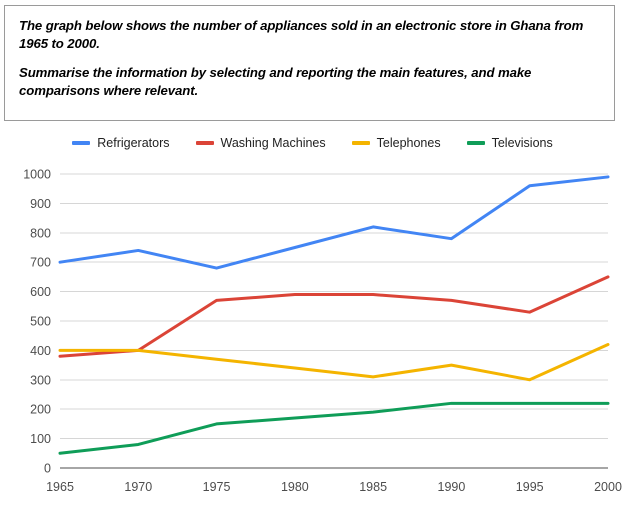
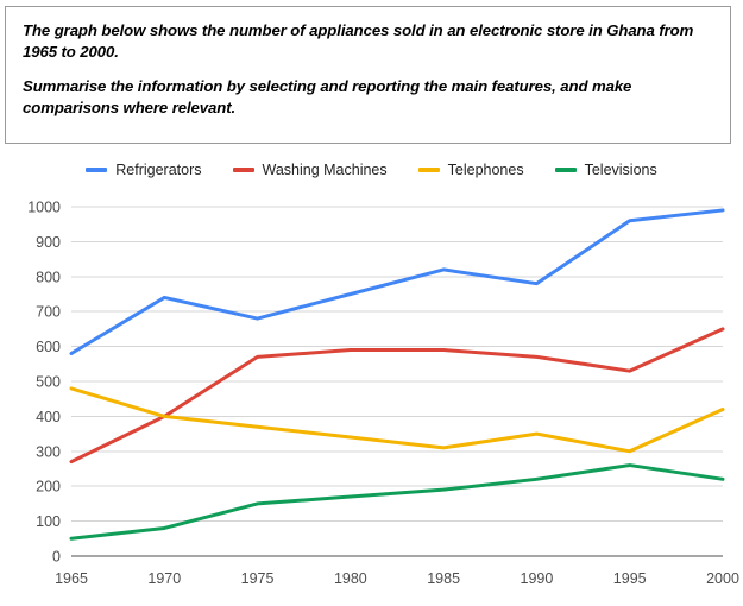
Refrigerators/1965: 700 -> 580
Washing Machines/1965: 380 -> 270
Telephones/1965: 400 -> 480
Televisions/1995: 220 -> 260
